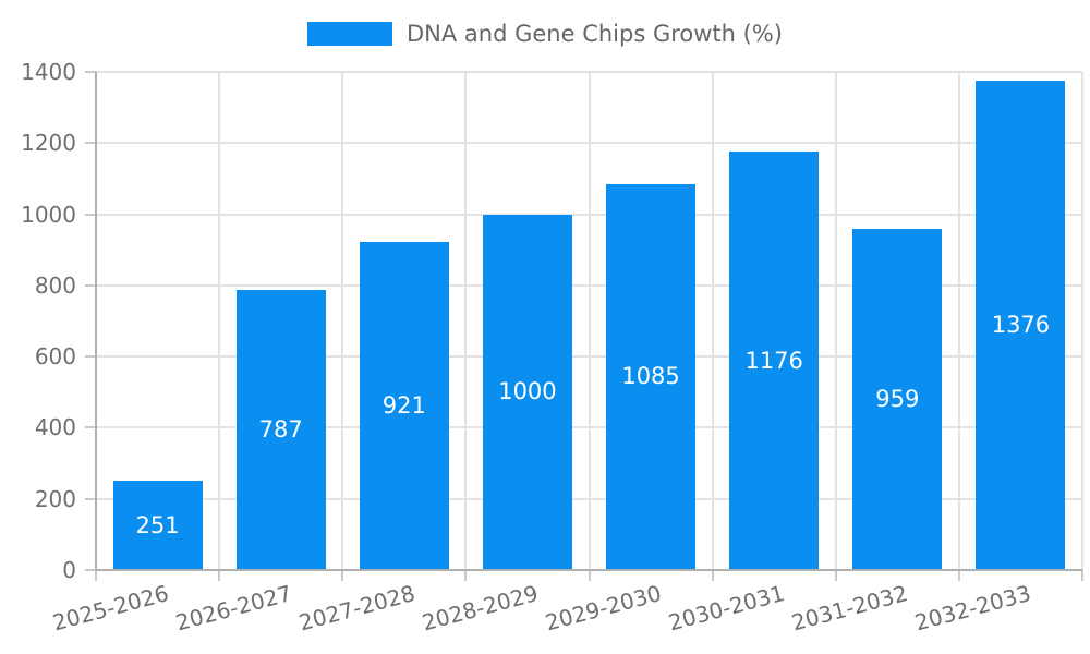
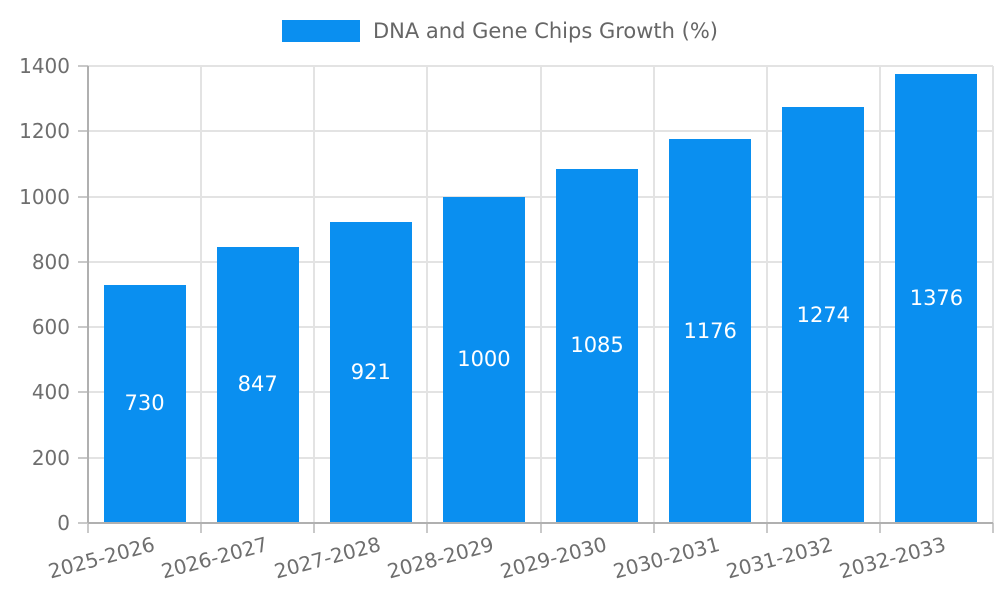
2025-2026: 251 -> 730
2026-2027: 787 -> 847
2031-2032: 959 -> 1274
